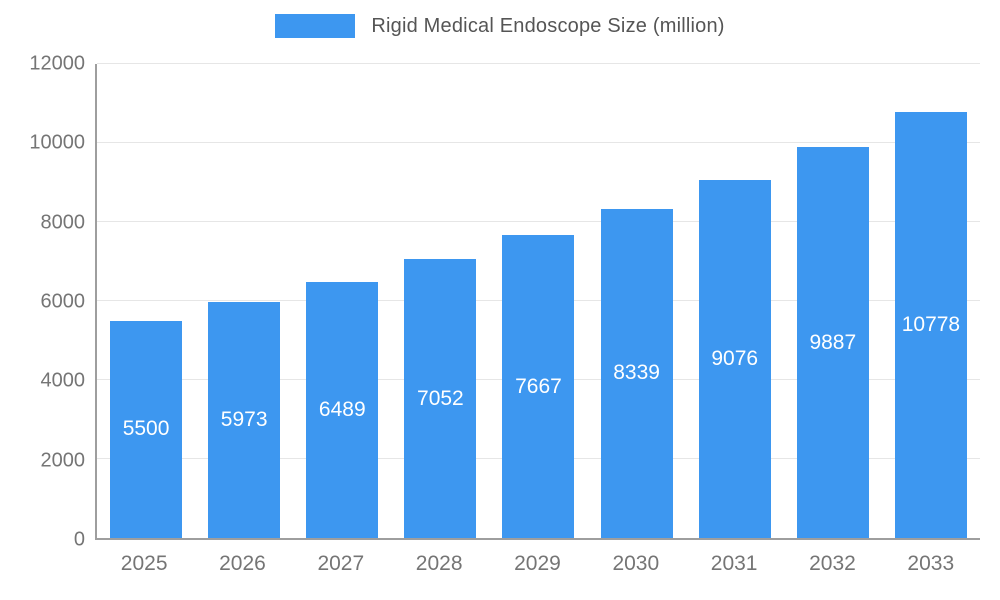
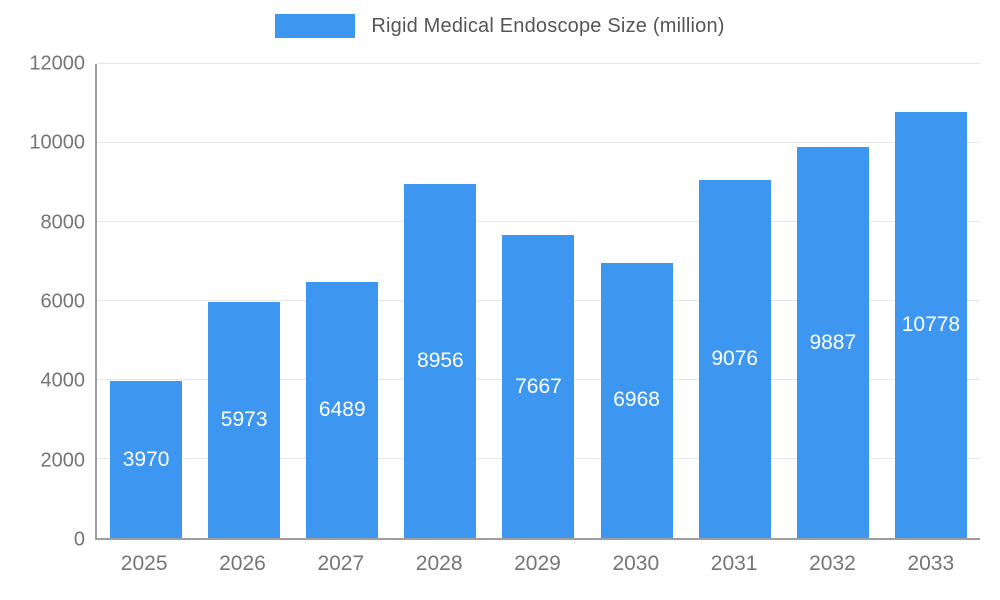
2025: 5500 -> 3970
2028: 7052 -> 8956
2030: 8339 -> 6968
